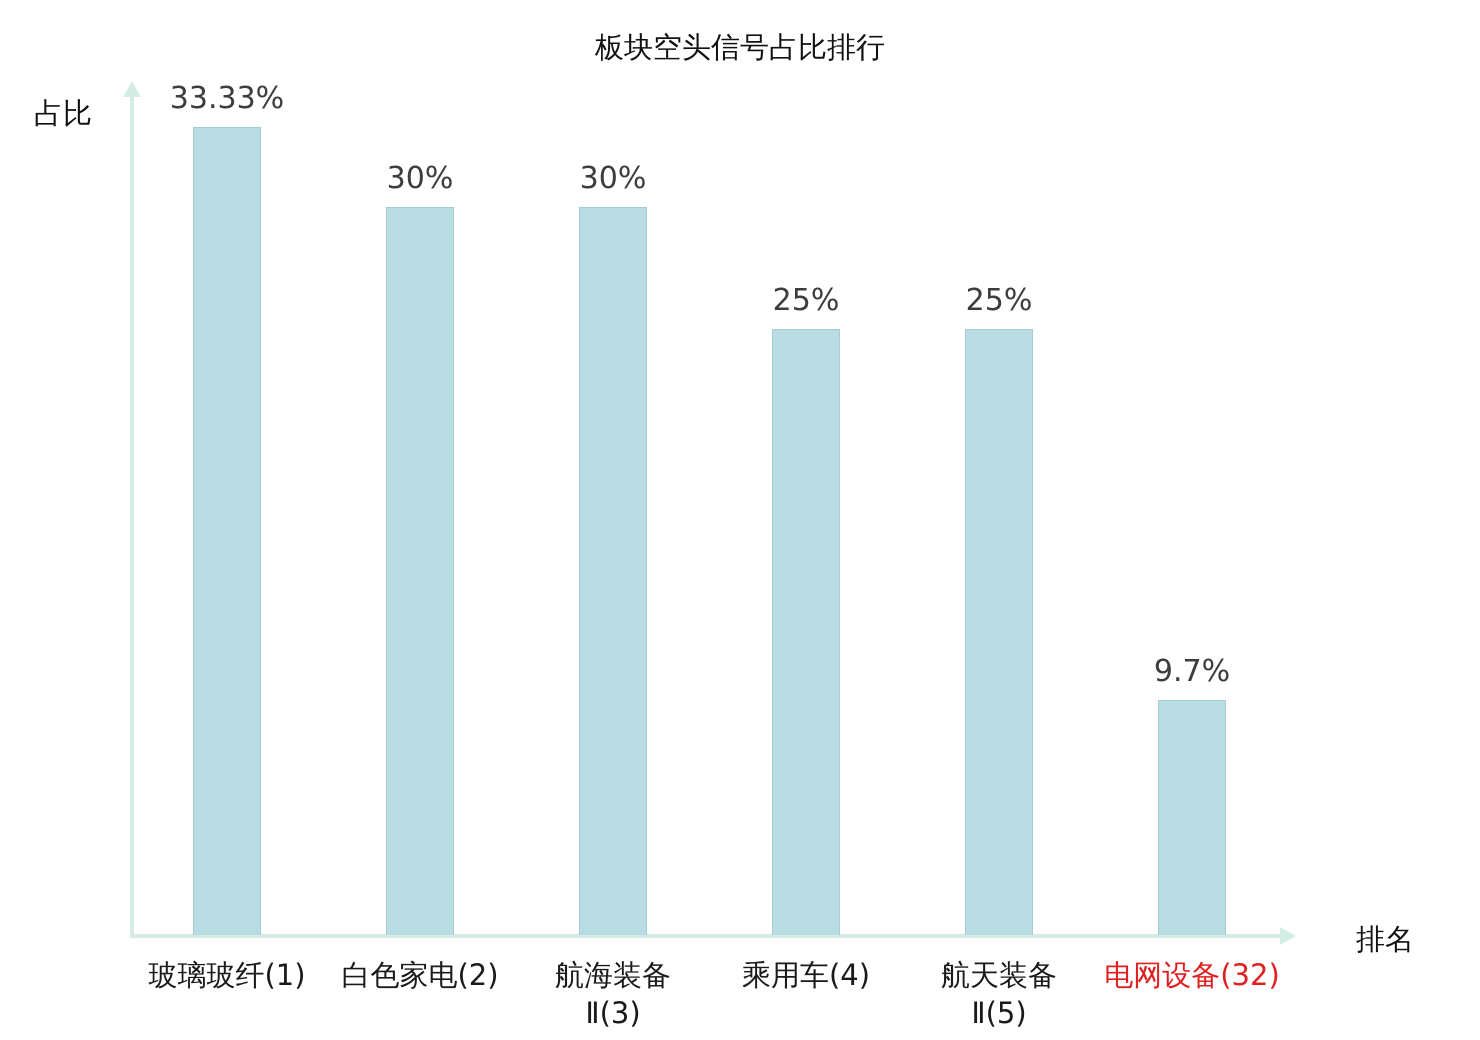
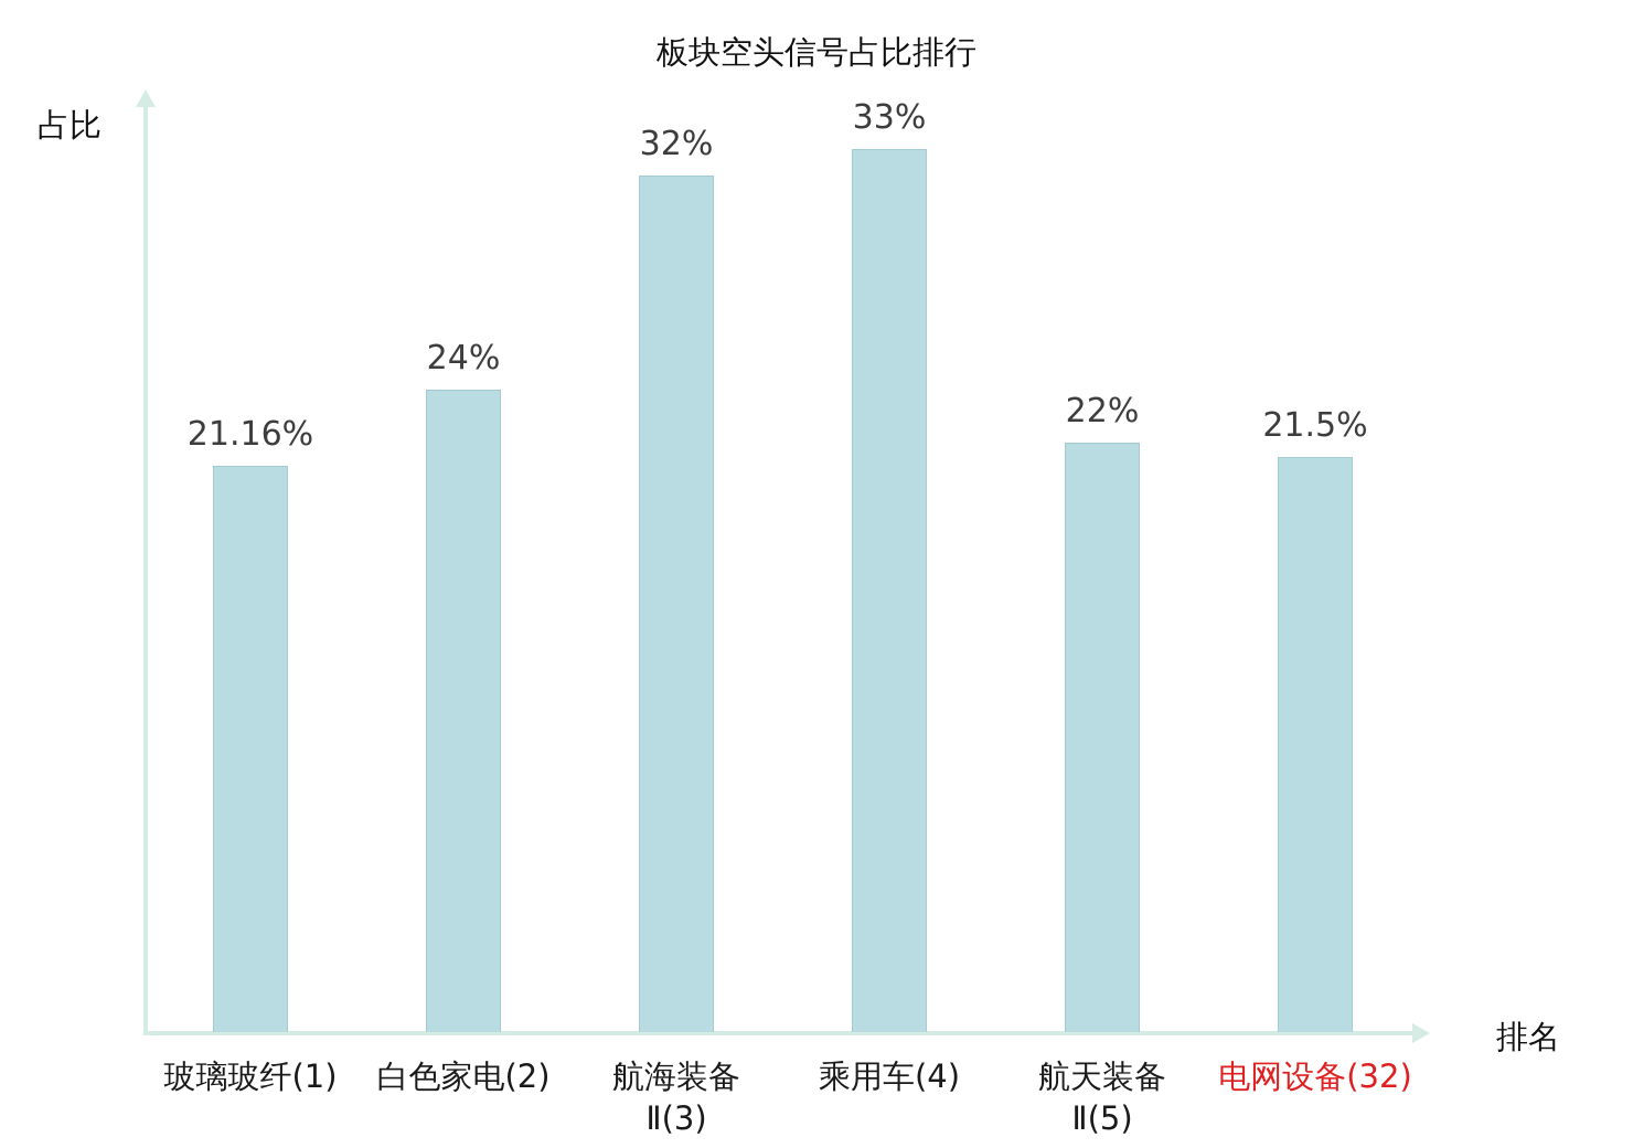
玻璃玻纤(1): 33.33% -> 21.16%
白色家电(2): 30% -> 24%
航海装备 Ⅱ(3): 30% -> 32%
乘用车(4): 25% -> 33%
航天装备 Ⅱ(5): 25% -> 22%
电网设备(32): 9.7% -> 21.5%
